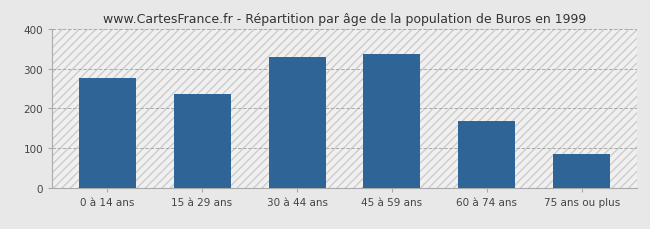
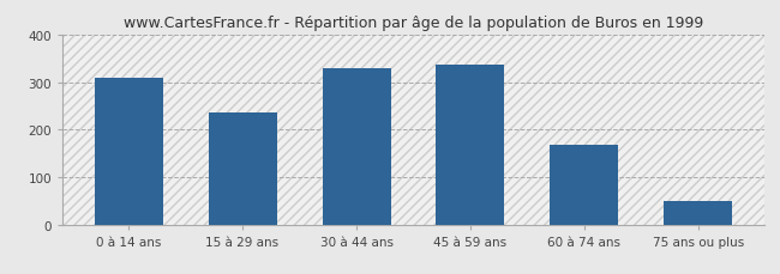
0 à 14 ans: 275 -> 310
75 ans ou plus: 85 -> 50
